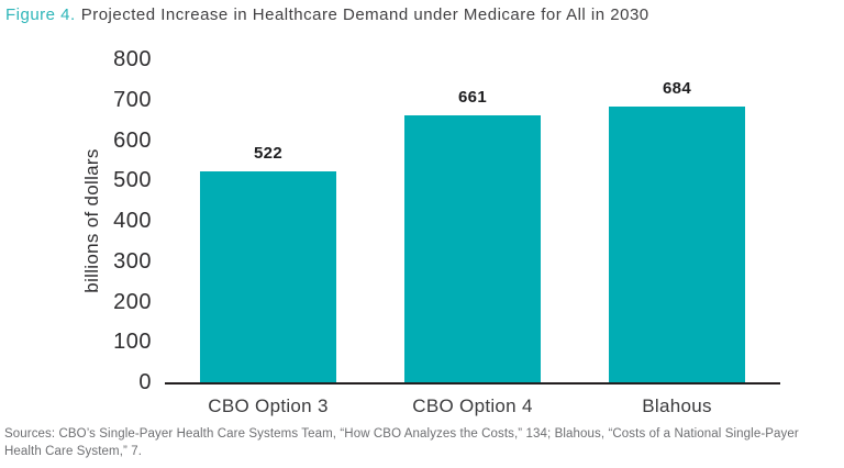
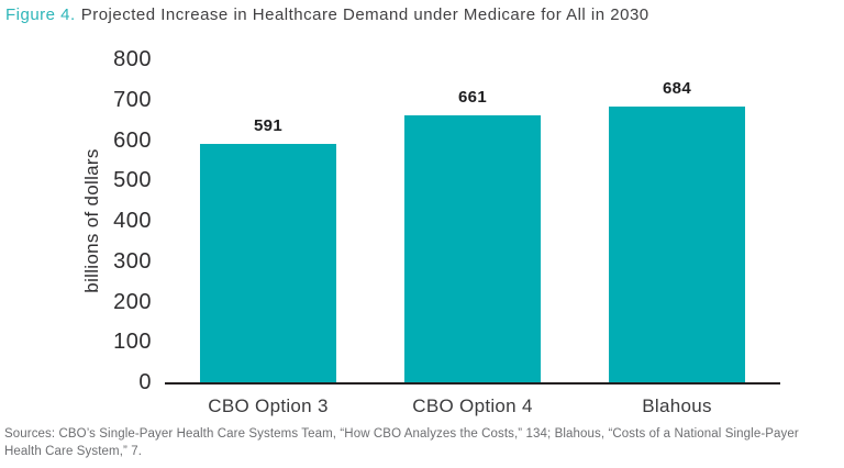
CBO Option 3: 522 -> 591
